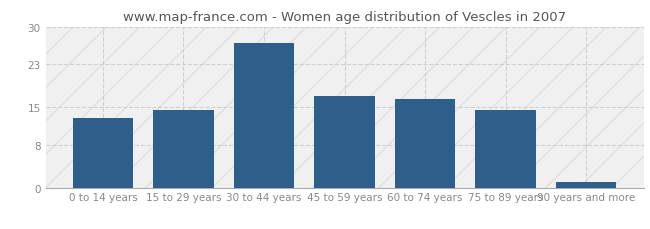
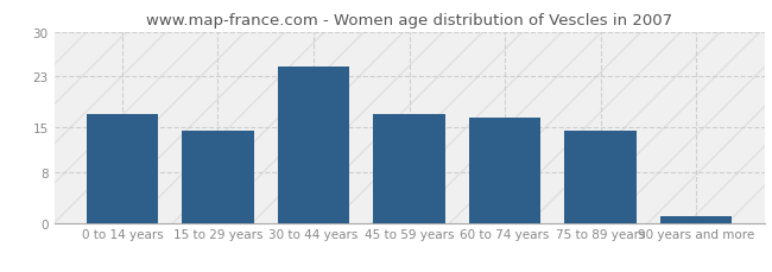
0 to 14 years: 13.0 -> 17.0
30 to 44 years: 27.0 -> 24.5
